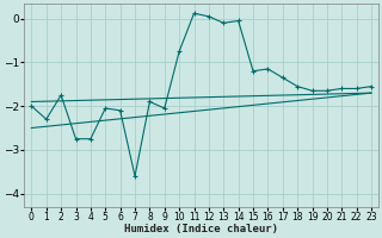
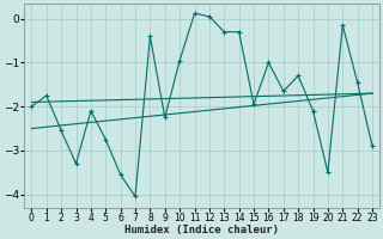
1: -2.30 -> -1.75
2: -1.75 -> -2.55
3: -2.75 -> -3.30
4: -2.75 -> -2.10
5: -2.05 -> -2.75
6: -2.10 -> -3.55
7: -3.60 -> -4.05
8: -1.90 -> -0.40
9: -2.05 -> -2.25
10: -0.75 -> -0.95
13: -0.10 -> -0.30
14: -0.05 -> -0.30
15: -1.20 -> -1.95
16: -1.15 -> -1.00
17: -1.35 -> -1.65
18: -1.55 -> -1.30
19: -1.65 -> -2.10
20: -1.65 -> -3.50
21: -1.60 -> -0.15
22: -1.60 -> -1.45
23: -1.55 -> -2.90
